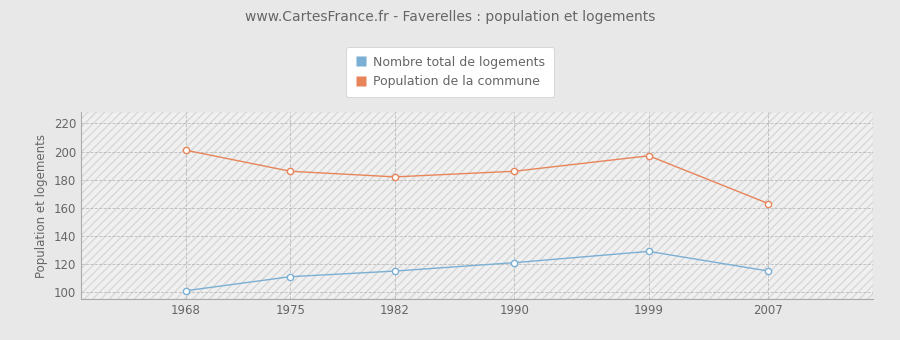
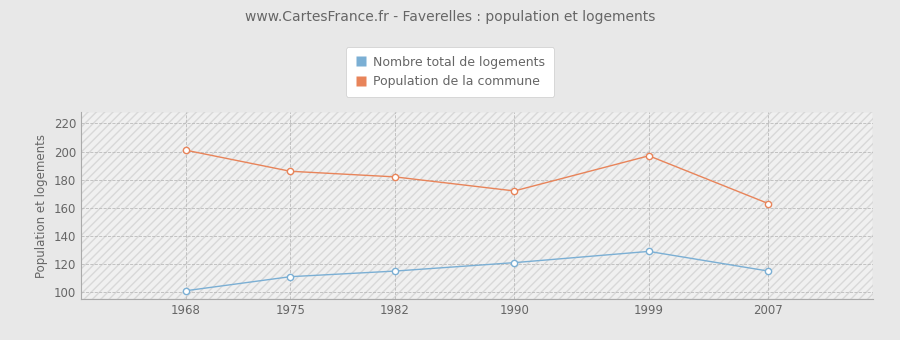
Population de la commune/1990: 186 -> 172
